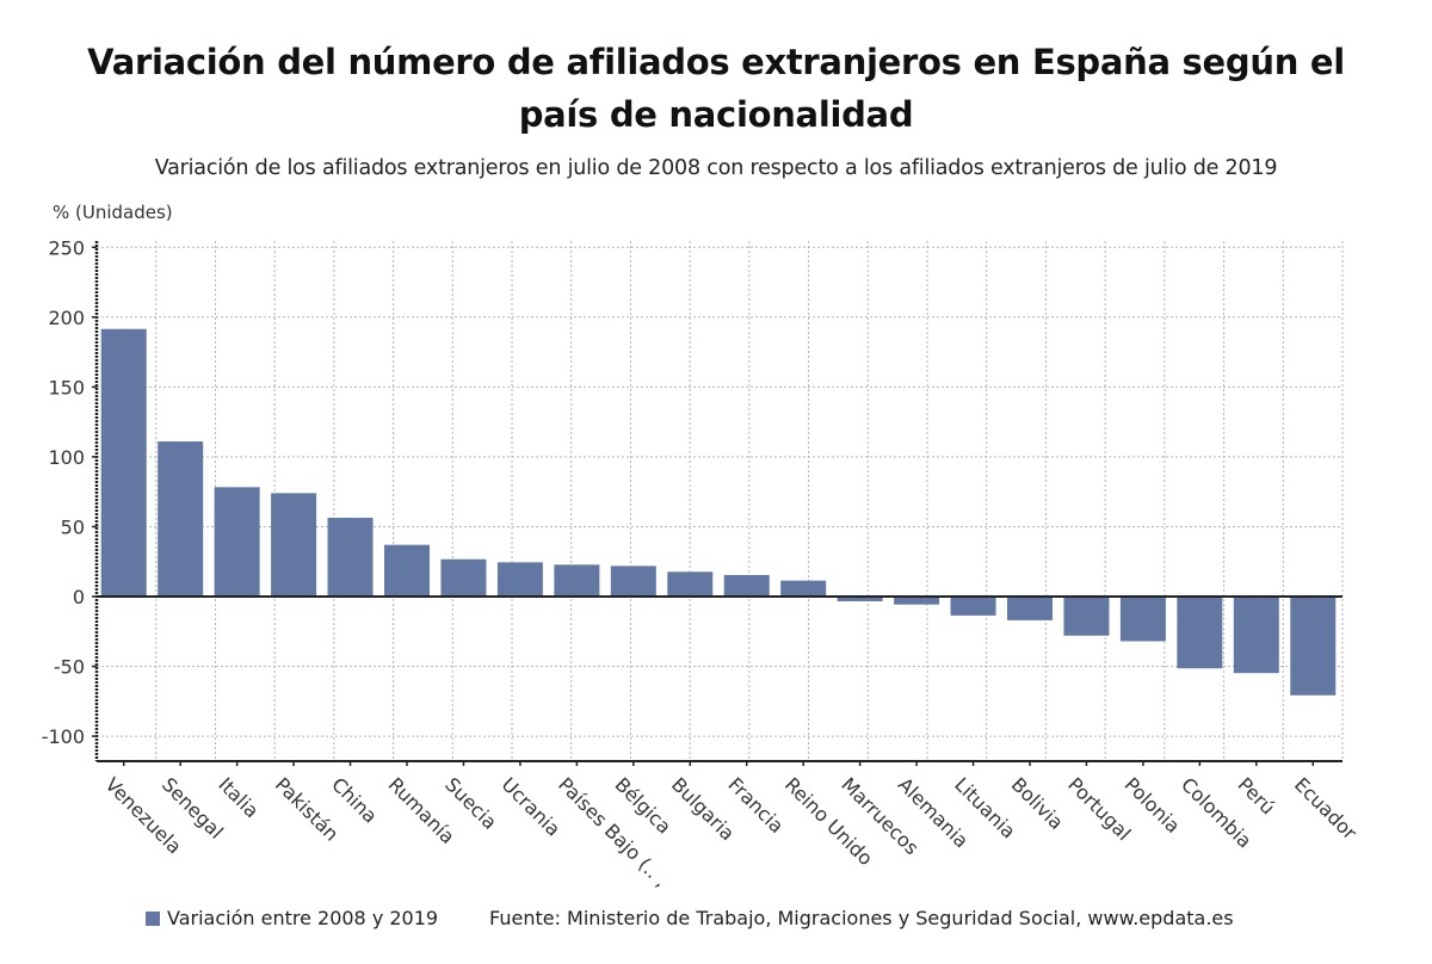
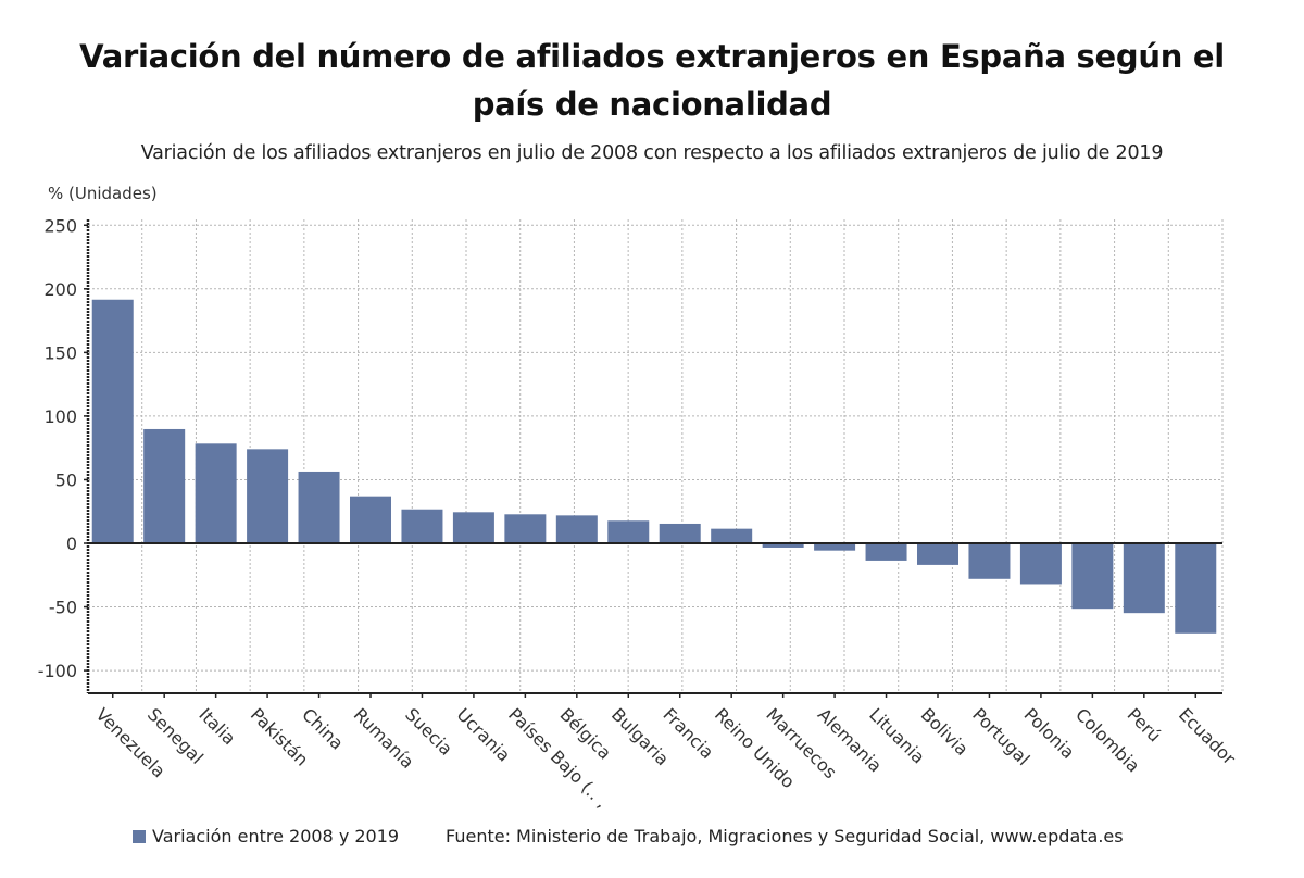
Senegal: 111 -> 90
